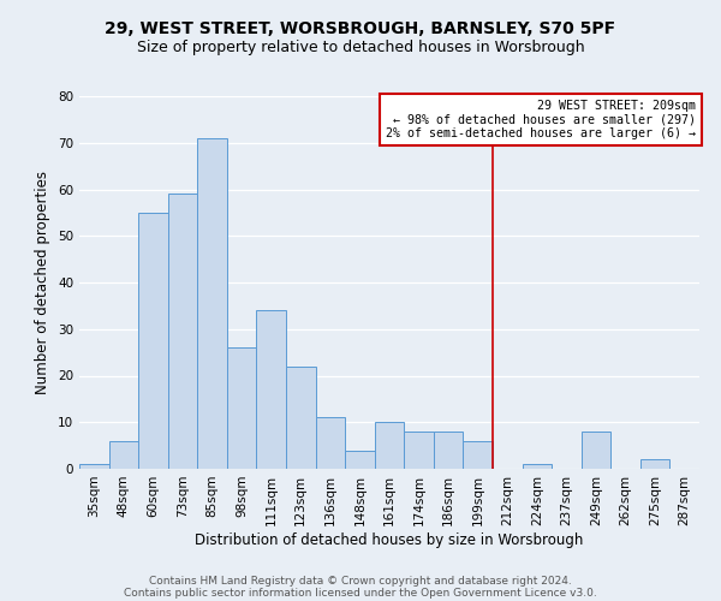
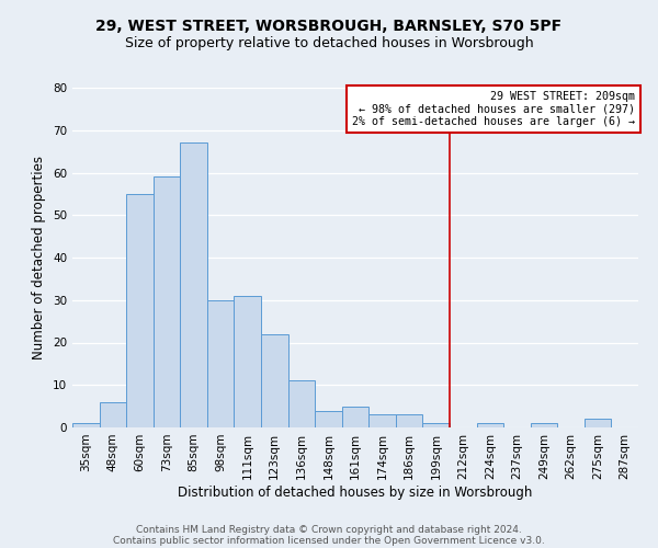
85sqm: 71 -> 67
98sqm: 26 -> 30
111sqm: 34 -> 31
161sqm: 10 -> 5
174sqm: 8 -> 3
186sqm: 8 -> 3
199sqm: 6 -> 1
249sqm: 8 -> 1
